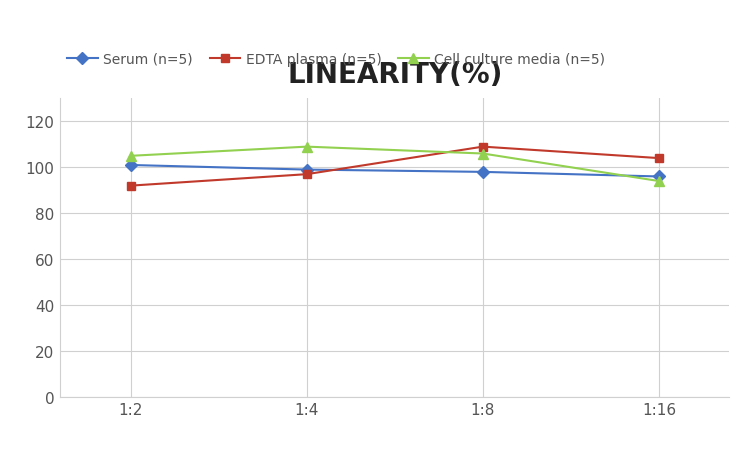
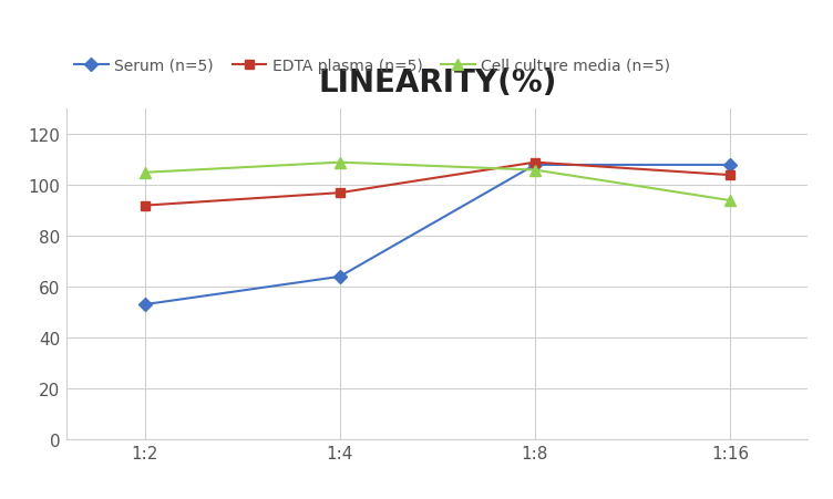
Serum (n=5)/1:2: 101 -> 53
Serum (n=5)/1:4: 99 -> 64
Serum (n=5)/1:8: 98 -> 108
Serum (n=5)/1:16: 96 -> 108
